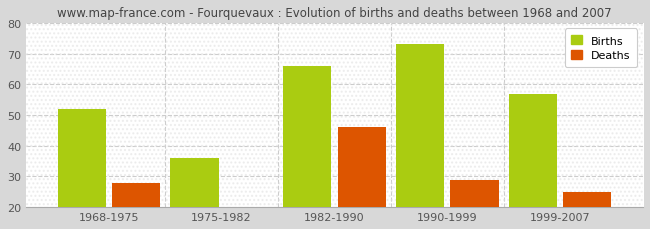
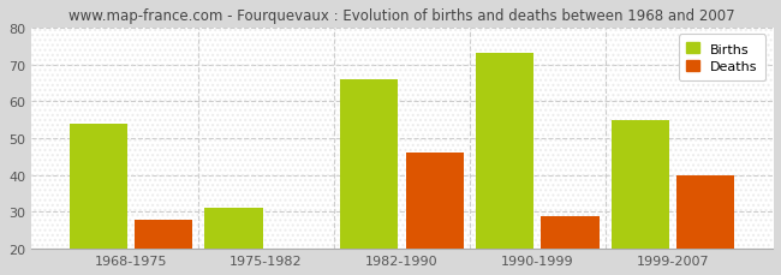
Births/1968-1975: 52 -> 54
Births/1975-1982: 36 -> 31
Births/1999-2007: 57 -> 55
Deaths/1999-2007: 25 -> 40
